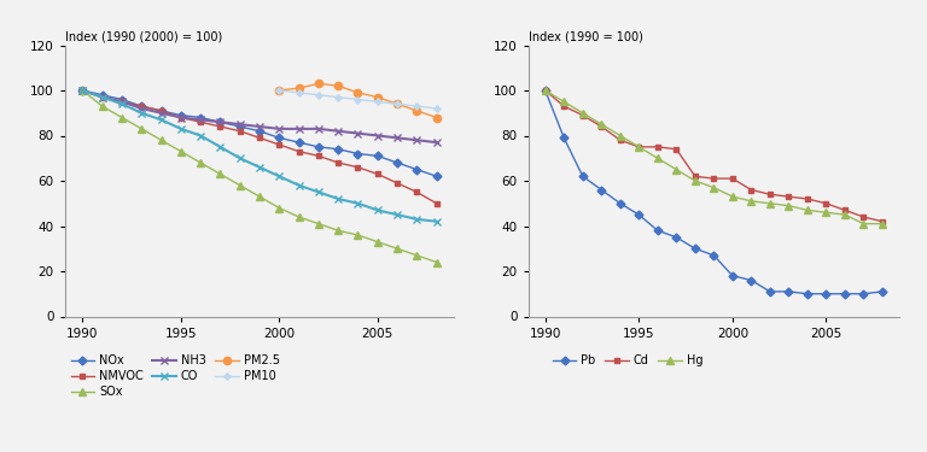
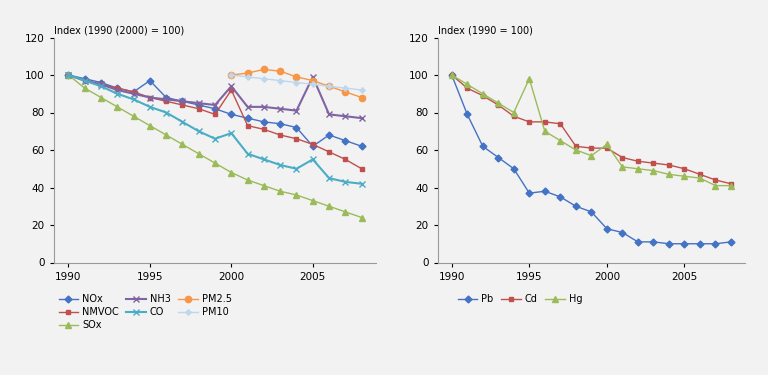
Index (1990 (2000) = 100)/NOx/1995: 89 -> 97
Index (1990 (2000) = 100)/NMVOC/2000: 76 -> 92
Index (1990 (2000) = 100)/NH3/2000: 83 -> 94
Index (1990 (2000) = 100)/CO/2000: 62 -> 69
Index (1990 (2000) = 100)/NOx/2005: 71 -> 62
Index (1990 (2000) = 100)/NH3/2005: 80 -> 99
Index (1990 (2000) = 100)/CO/2005: 47 -> 55
Index (1990 = 100)/Pb/1995: 45 -> 37
Index (1990 = 100)/Hg/1995: 75 -> 98
Index (1990 = 100)/Hg/2000: 53 -> 63
